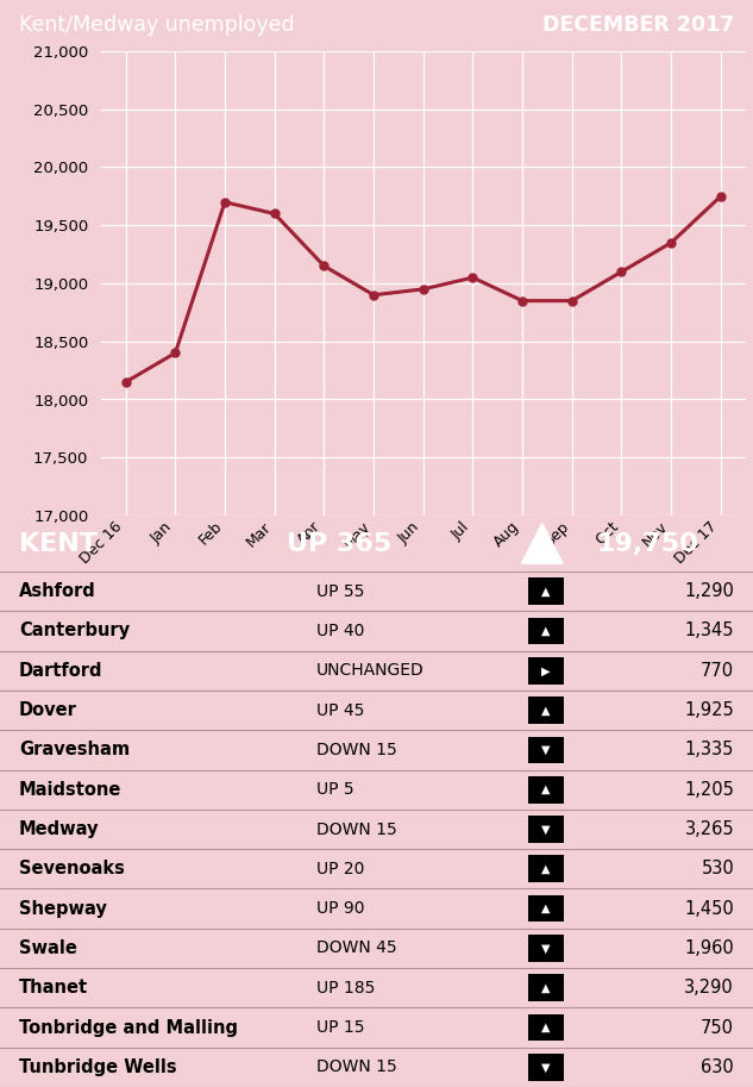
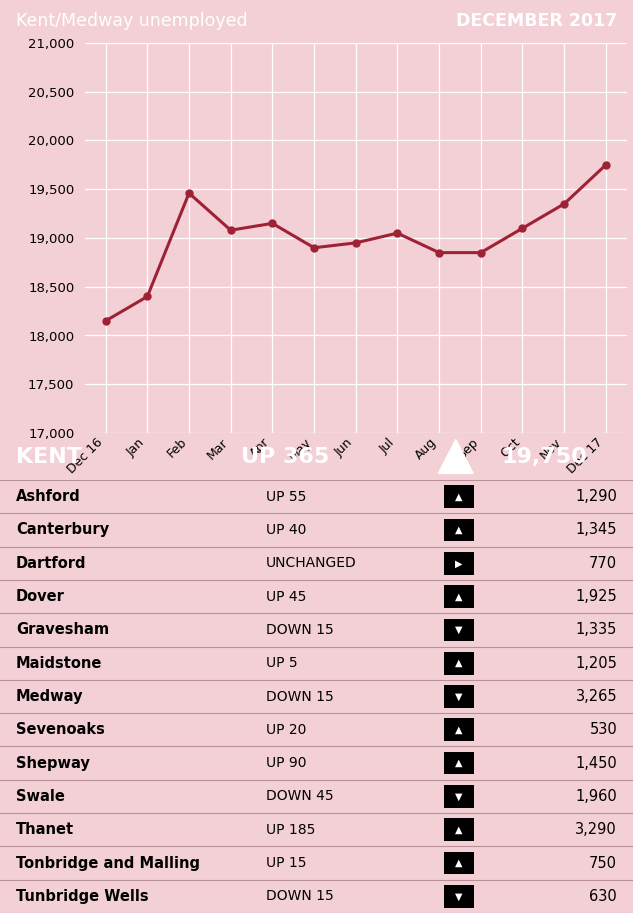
Feb: 19,700 -> 19,460
Mar: 19,600 -> 19,080
